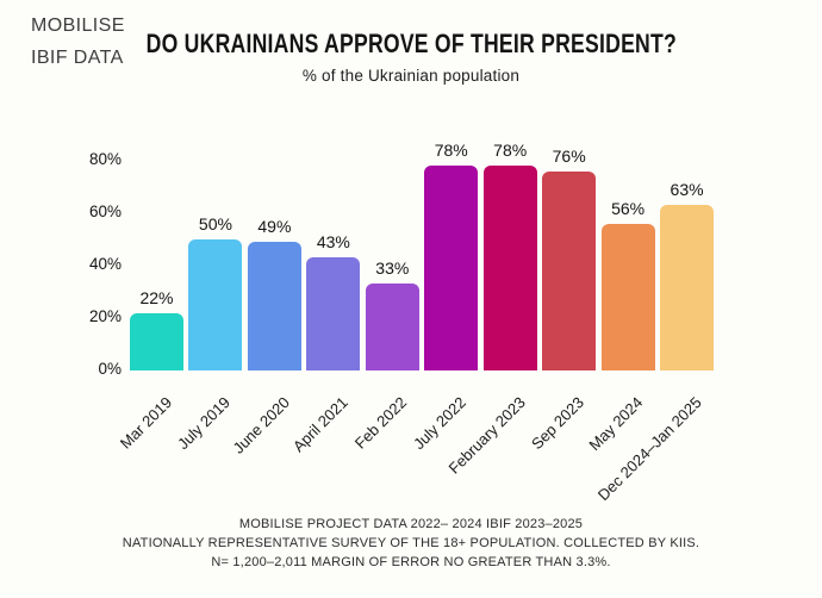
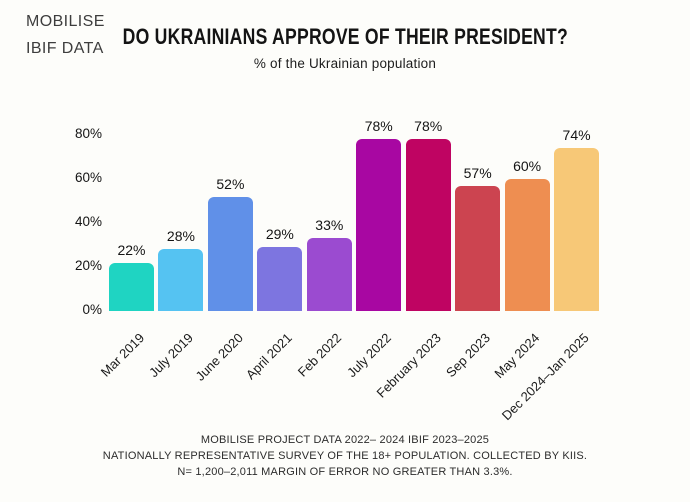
July 2019: 50% -> 28%
June 2020: 49% -> 52%
April 2021: 43% -> 29%
Sep 2023: 76% -> 57%
May 2024: 56% -> 60%
Dec 2024–Jan 2025: 63% -> 74%
